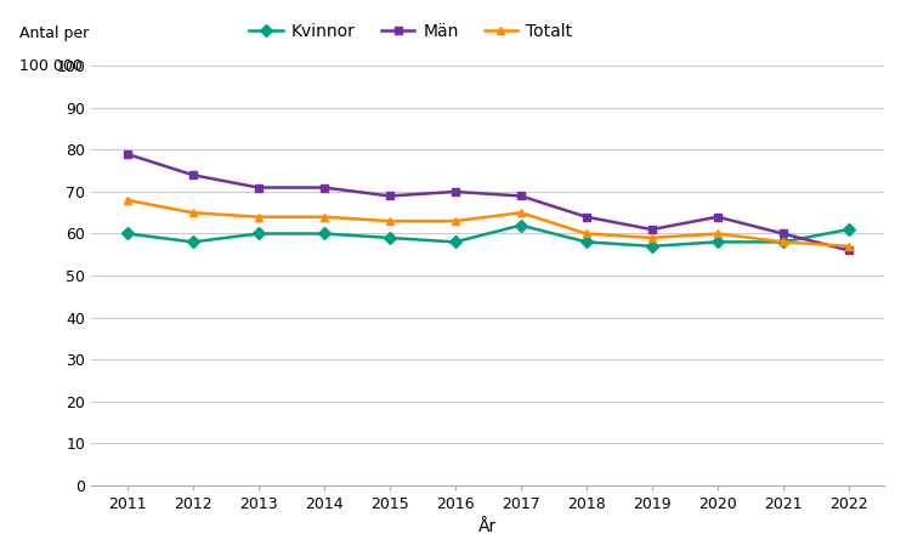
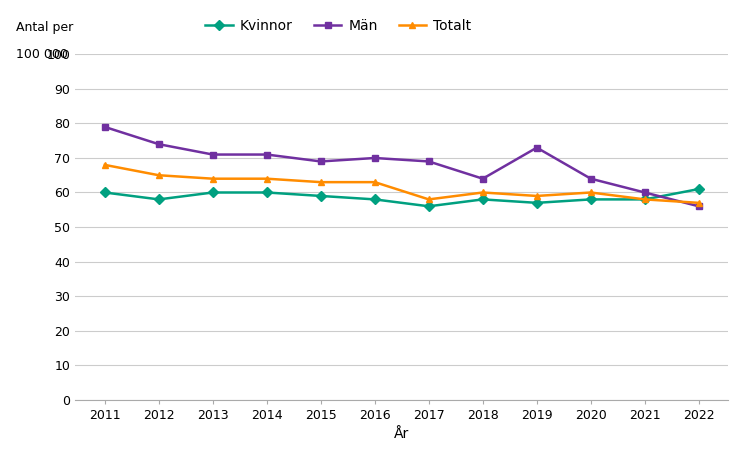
Kvinnor/2017: 62 -> 56
Totalt/2017: 65 -> 58
Män/2019: 61 -> 73
